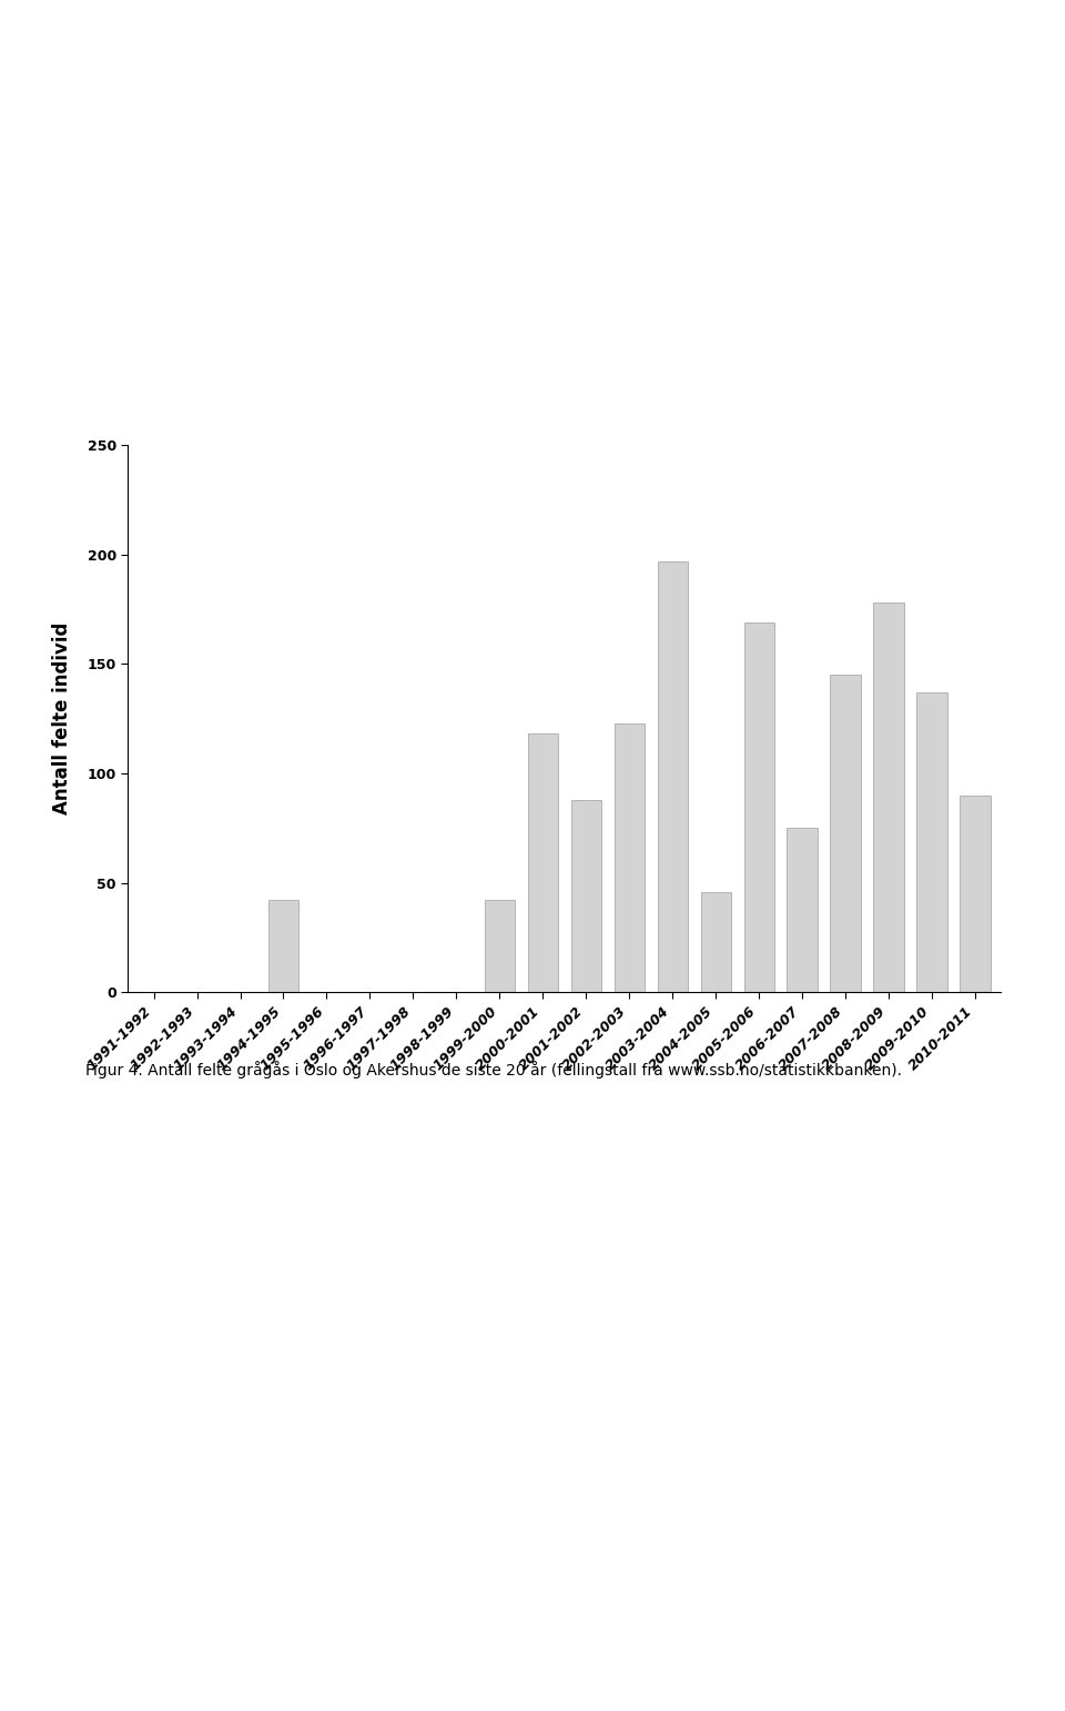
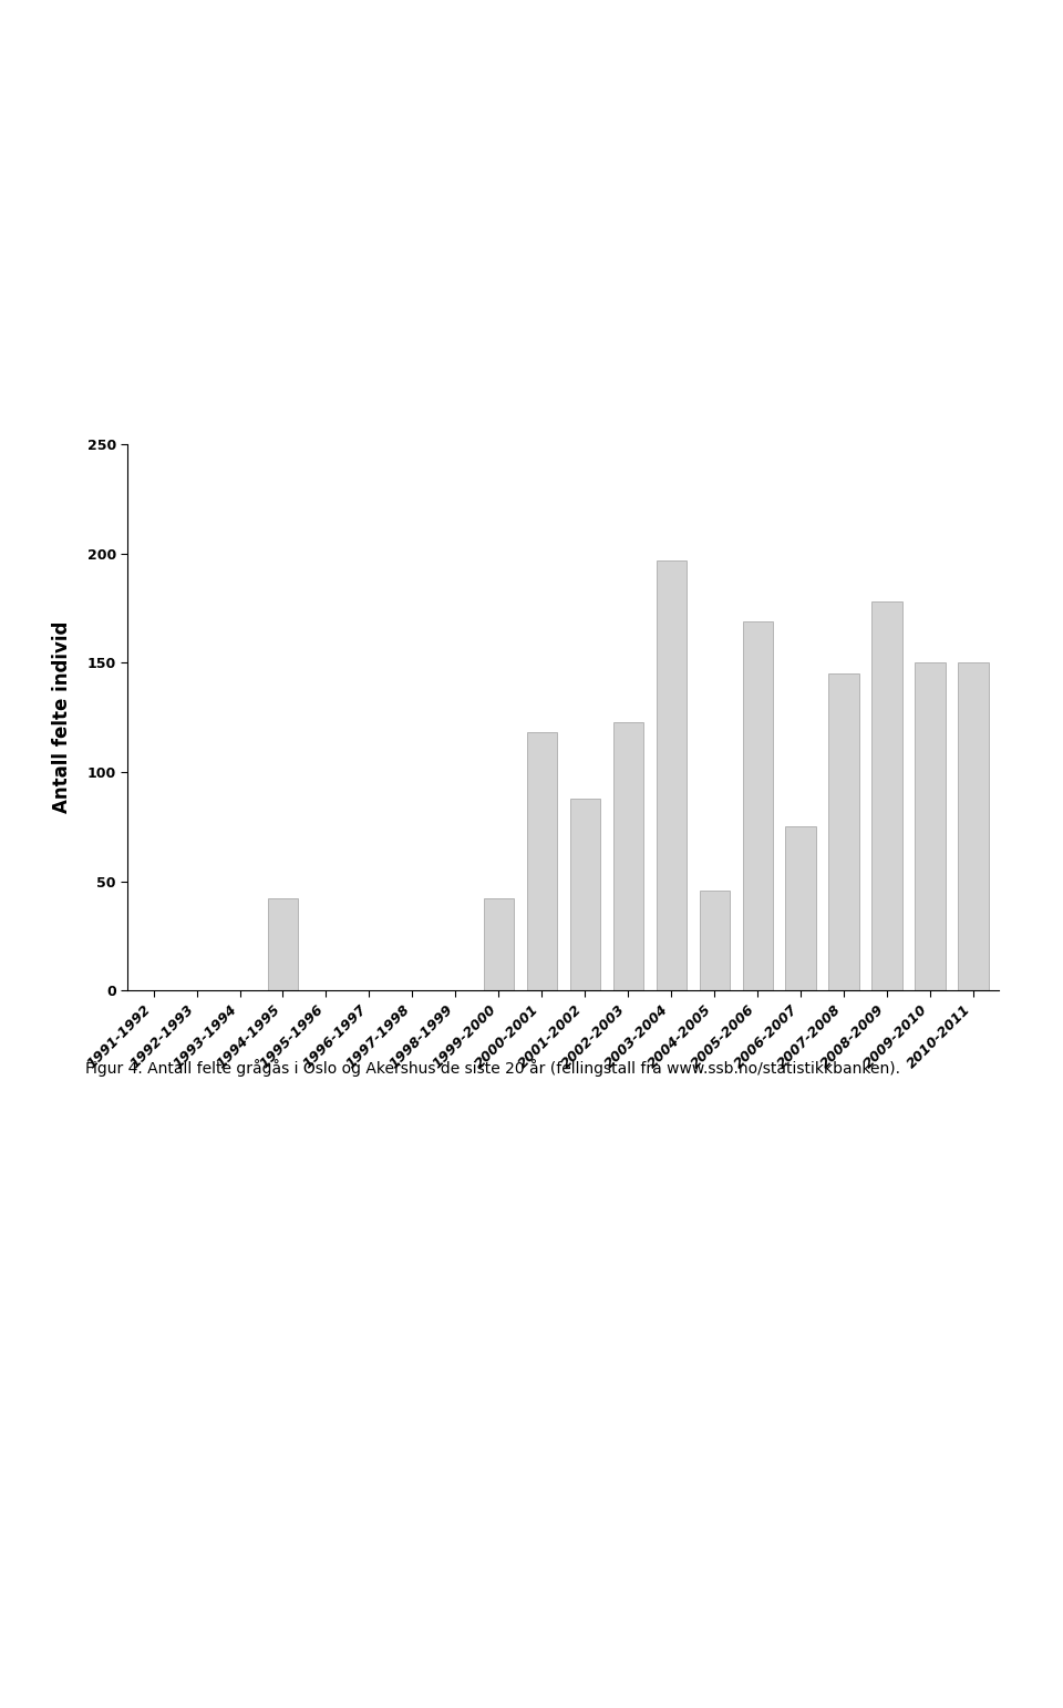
2009-2010: 137 -> 150
2010-2011: 90 -> 150
